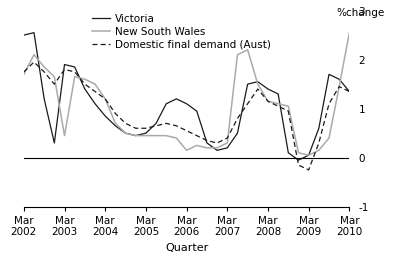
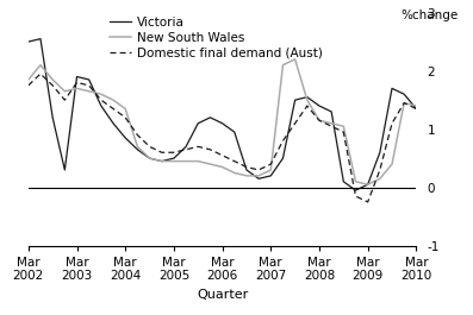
New South Wales/Mar 2002: 1.70 -> 1.85
New South Wales/Mar 2003: 0.45 -> 1.70
New South Wales/Mar 2004: 1.20 -> 1.35
New South Wales/Mar 2006: 0.15 -> 0.35
New South Wales/Mar 2010: 2.55 -> 1.40
